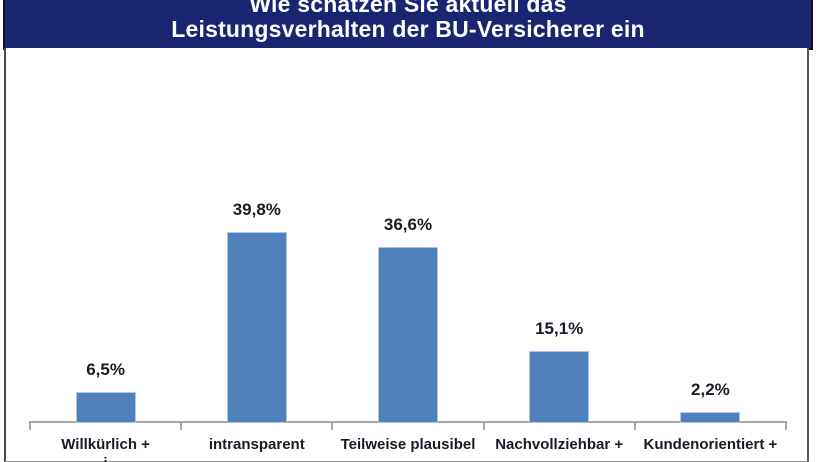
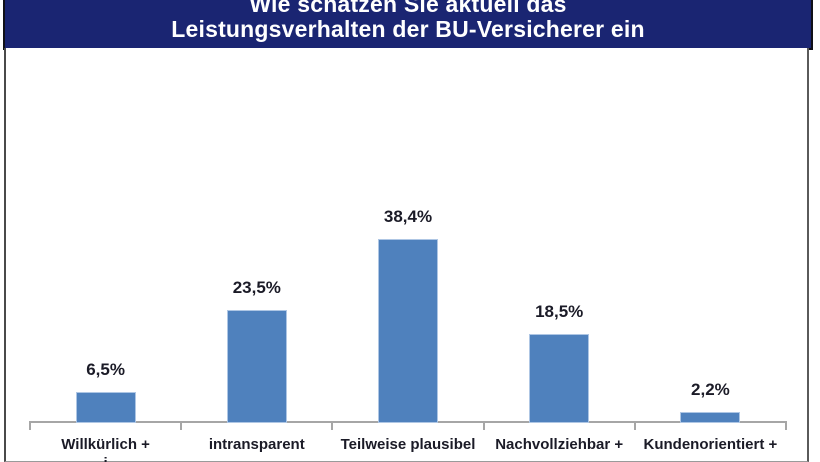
intransparent: 39,8% -> 23,5%
Teilweise plausibel: 36,6% -> 38,4%
Nachvollziehbar +: 15,1% -> 18,5%
